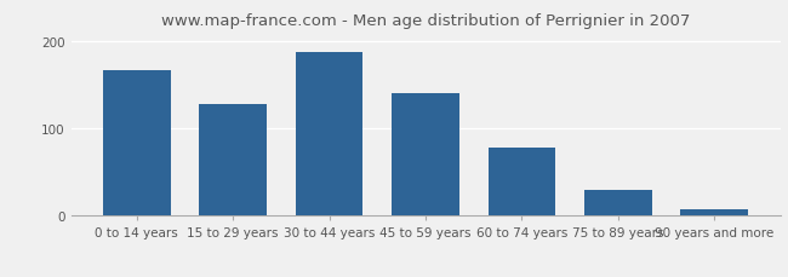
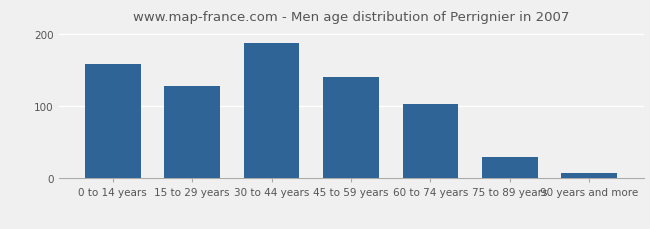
0 to 14 years: 166 -> 158
60 to 74 years: 78 -> 103
